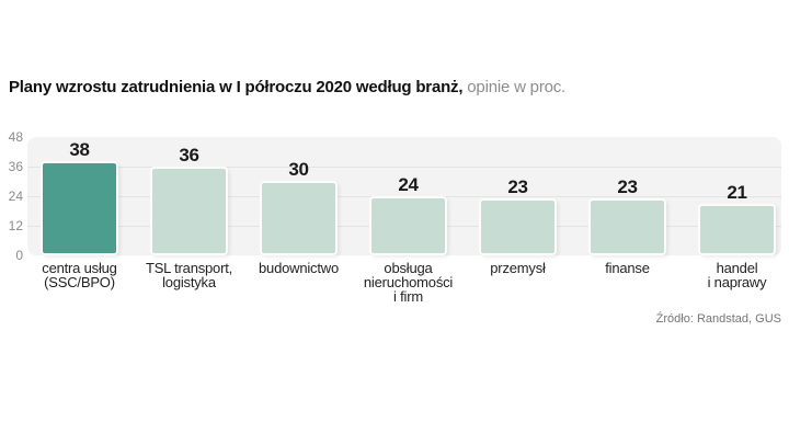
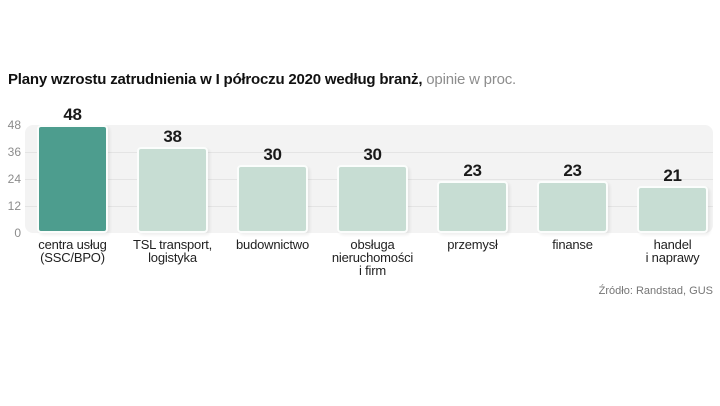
centra usług (SSC/BPO): 38 -> 48
TSL transport, logistyka: 36 -> 38
obsługa nieruchomości i firm: 24 -> 30
